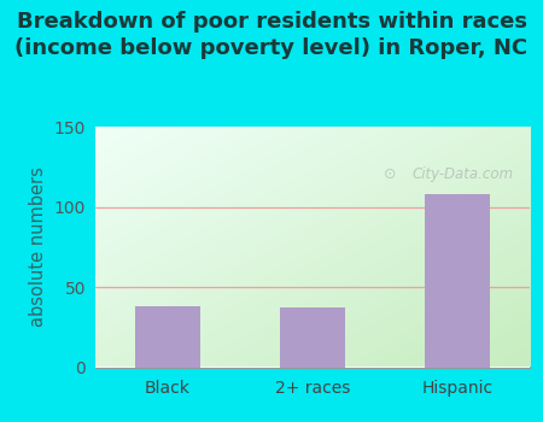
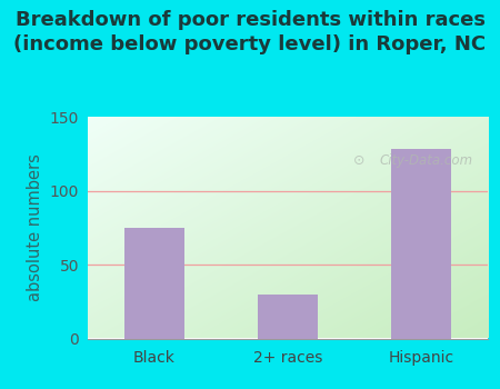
Black: 38 -> 75
2+ races: 37 -> 30
Hispanic: 108 -> 128
